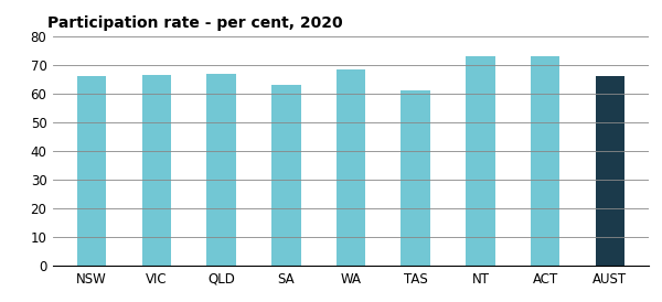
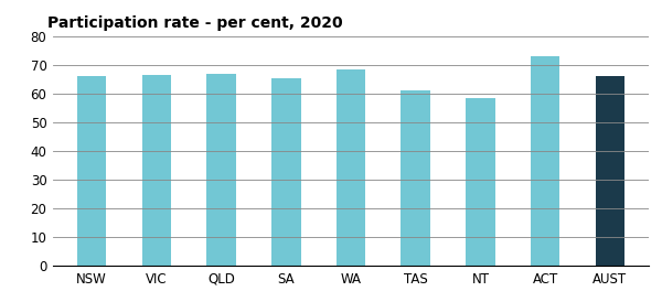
SA: 63.0 -> 65.5
NT: 73.0 -> 58.5
